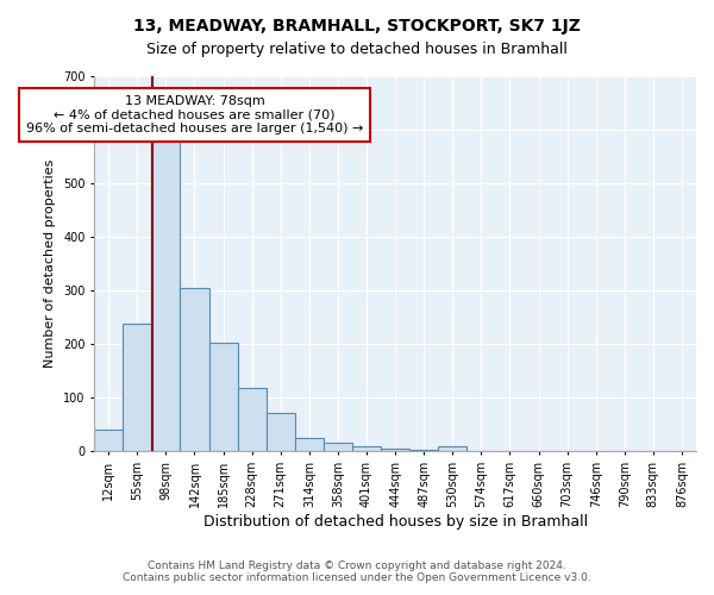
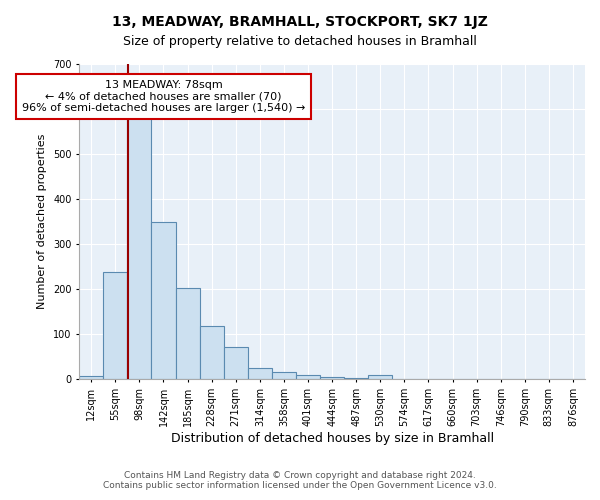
12sqm: 40 -> 8
142sqm: 305 -> 350
